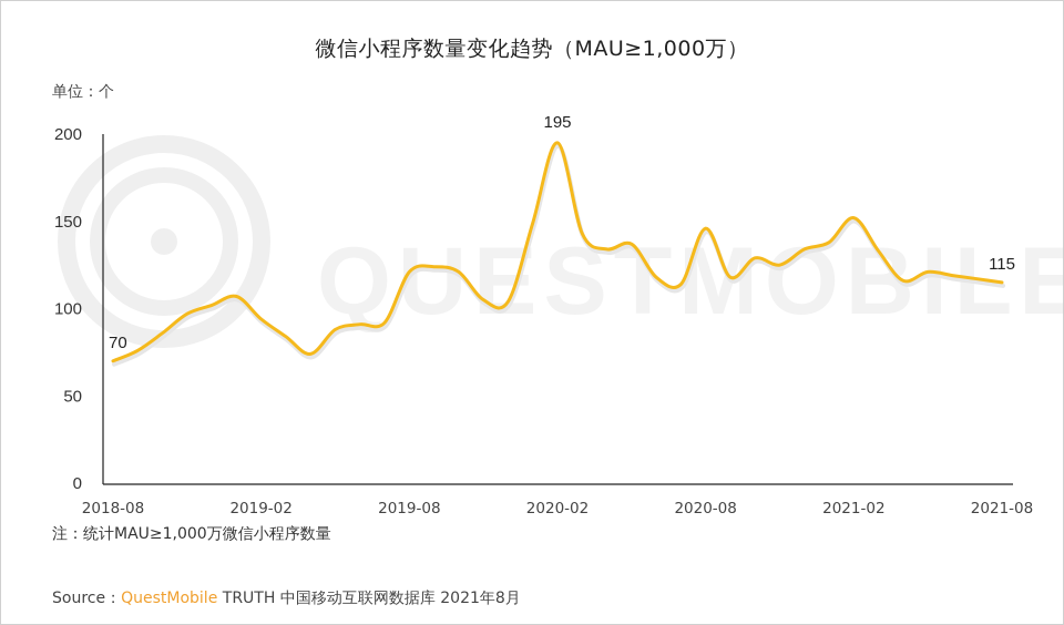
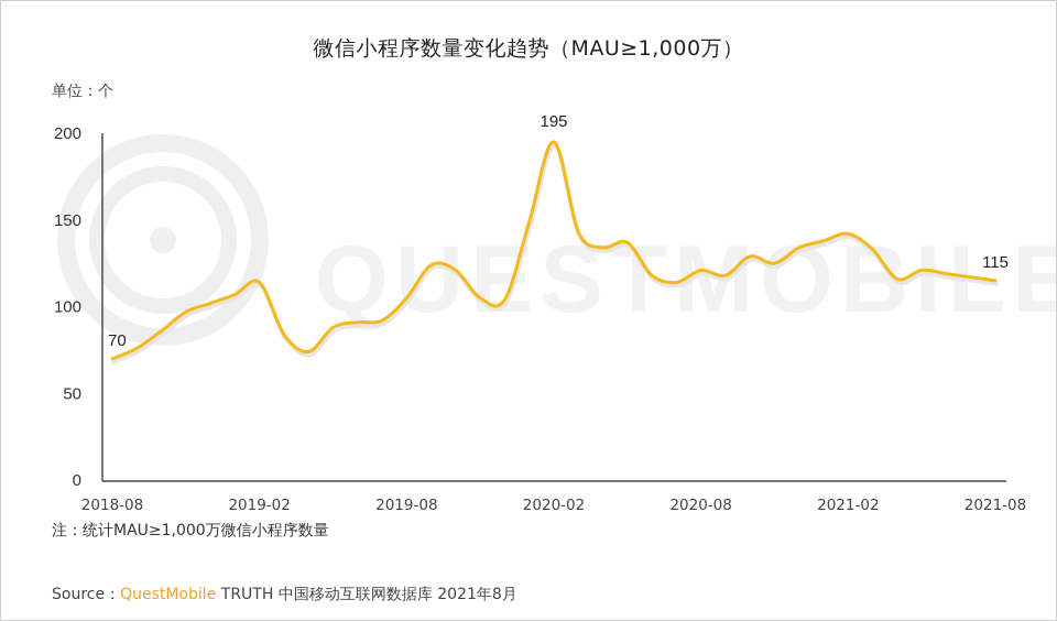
2019-02: 94 -> 114
2019-08: 121 -> 105
2020-08: 146 -> 121
2021-02: 152 -> 142
